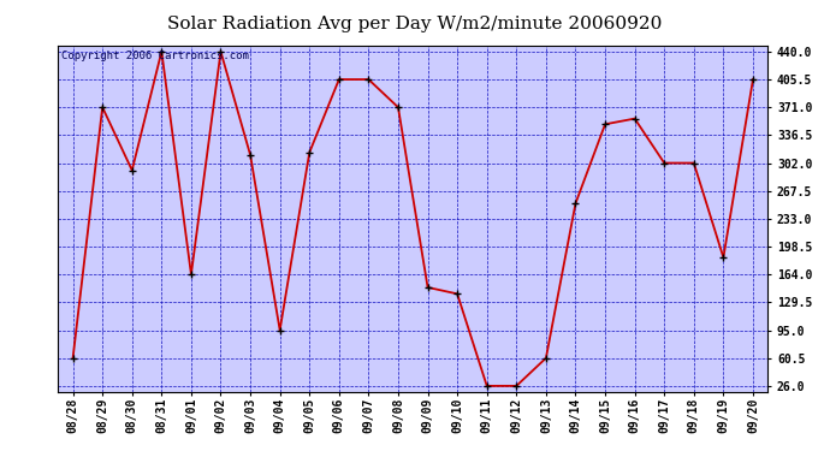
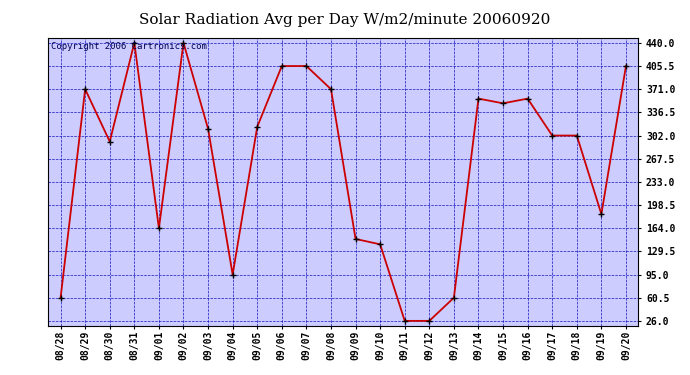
09/14: 252 -> 357
